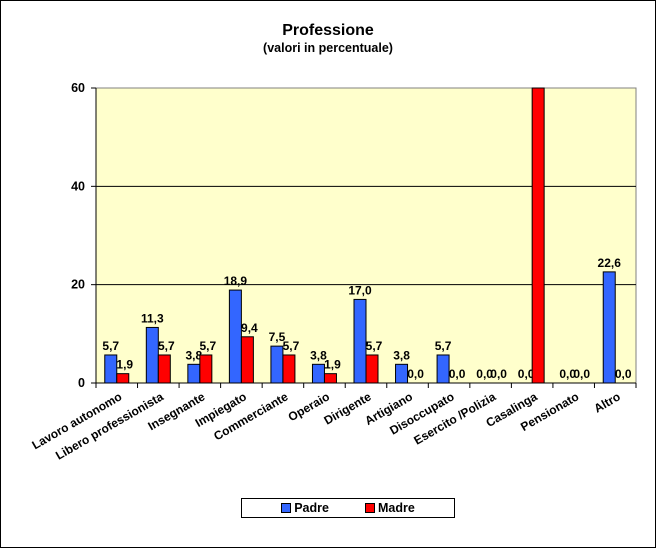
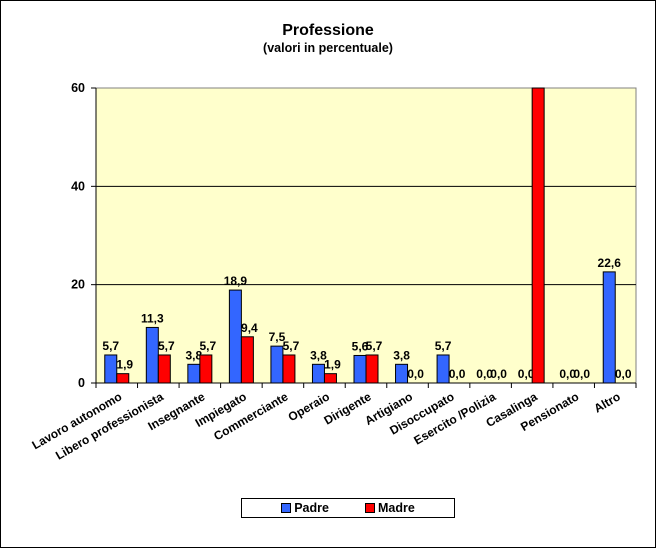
Padre/Dirigente: 17,0 -> 5,6
